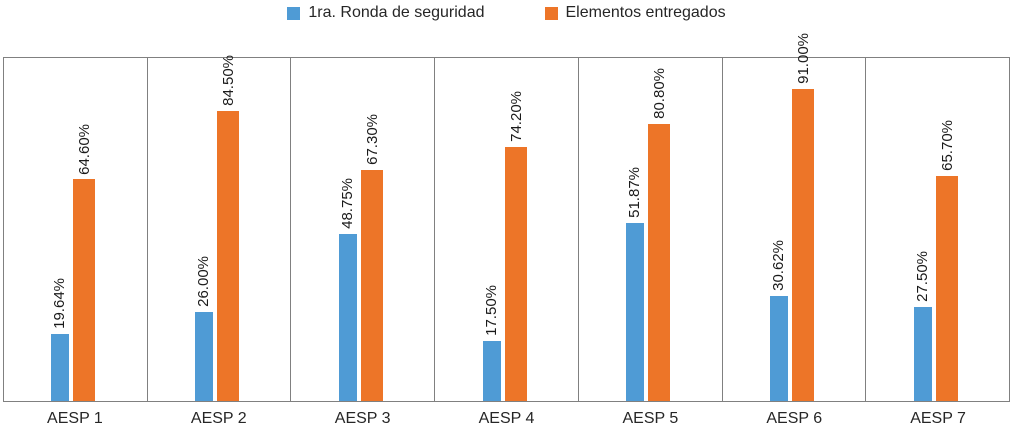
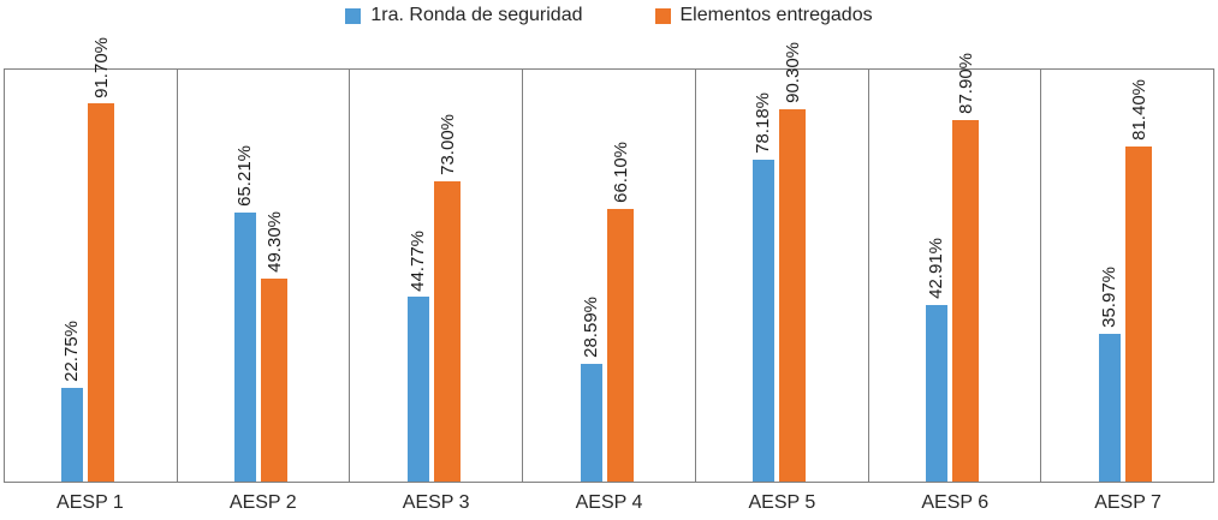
1ra. Ronda de seguridad/AESP 1: 19.64% -> 22.75%
Elementos entregados/AESP 1: 64.60% -> 91.70%
1ra. Ronda de seguridad/AESP 2: 26.00% -> 65.21%
Elementos entregados/AESP 2: 84.50% -> 49.30%
1ra. Ronda de seguridad/AESP 3: 48.75% -> 44.77%
Elementos entregados/AESP 3: 67.30% -> 73.00%
1ra. Ronda de seguridad/AESP 4: 17.50% -> 28.59%
Elementos entregados/AESP 4: 74.20% -> 66.10%
1ra. Ronda de seguridad/AESP 5: 51.87% -> 78.18%
Elementos entregados/AESP 5: 80.80% -> 90.30%
1ra. Ronda de seguridad/AESP 6: 30.62% -> 42.91%
Elementos entregados/AESP 6: 91.00% -> 87.90%
1ra. Ronda de seguridad/AESP 7: 27.50% -> 35.97%
Elementos entregados/AESP 7: 65.70% -> 81.40%
